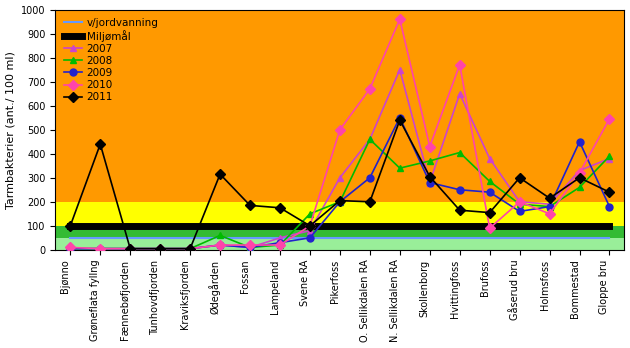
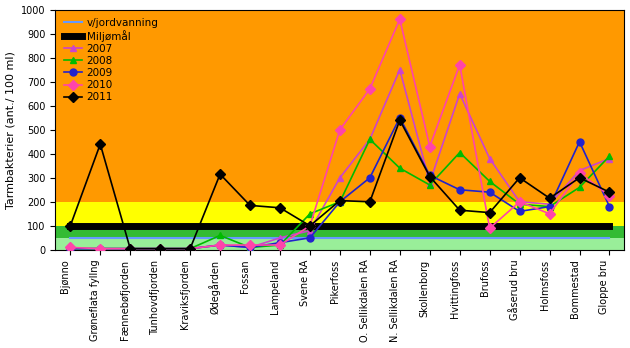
2008/Skollenborg: 370 -> 270
2009/Skollenborg: 280 -> 310
2010/Gloppe bru: 545 -> 225
